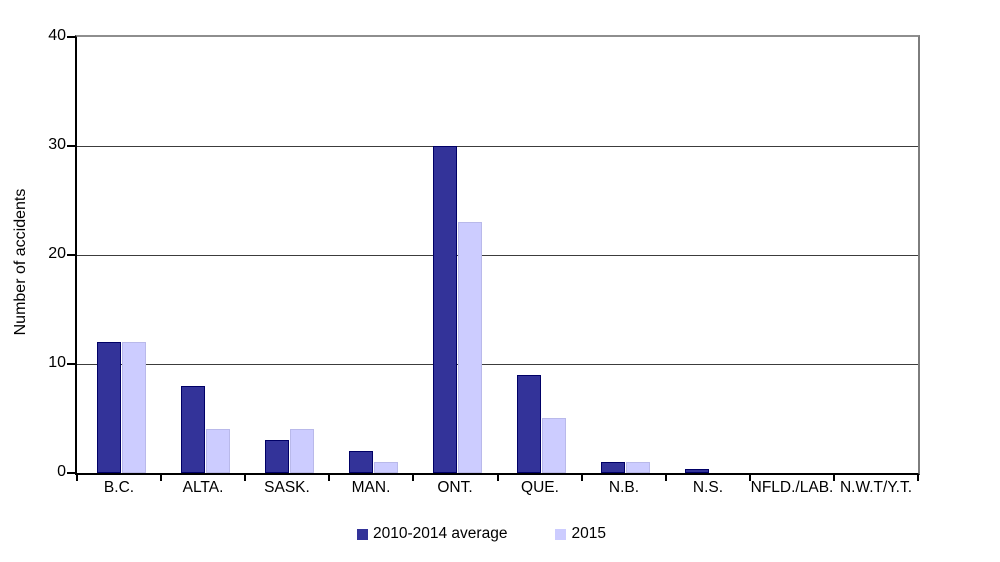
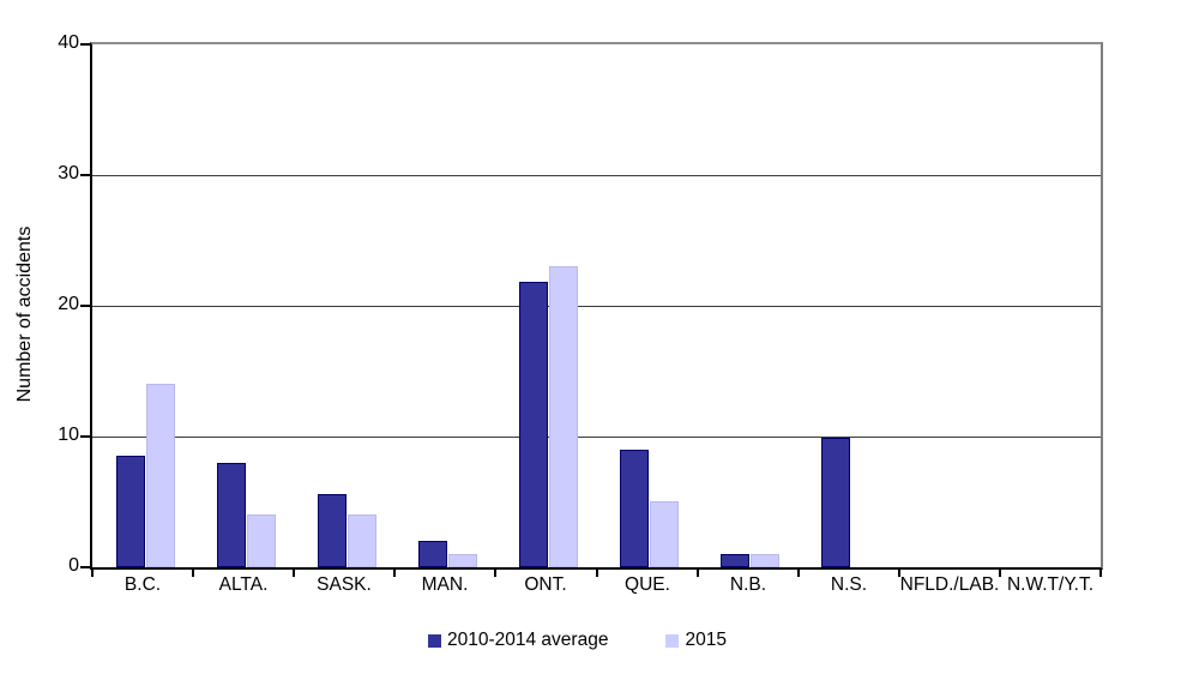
2010-2014 average/B.C.: 12.0 -> 8.5
2015/B.C.: 12 -> 14
2010-2014 average/SASK.: 3.0 -> 5.6
2010-2014 average/ONT.: 30.0 -> 21.8
2010-2014 average/N.S.: 0.4 -> 9.9
